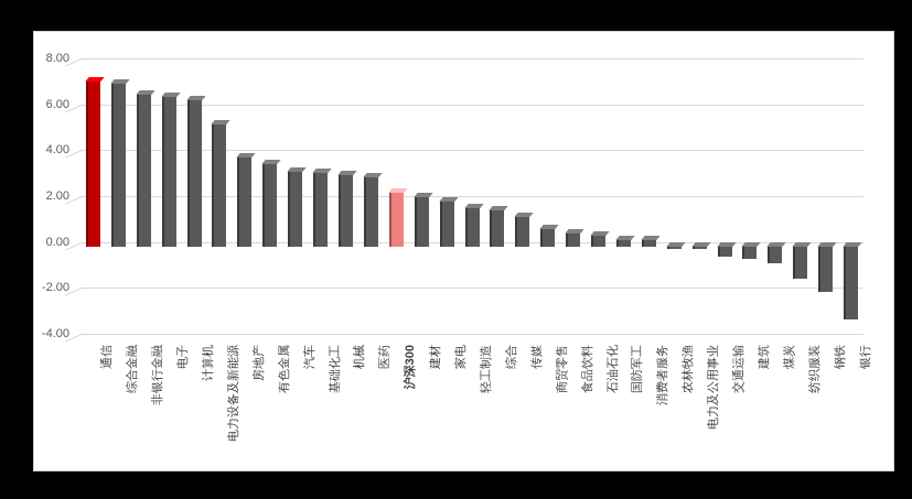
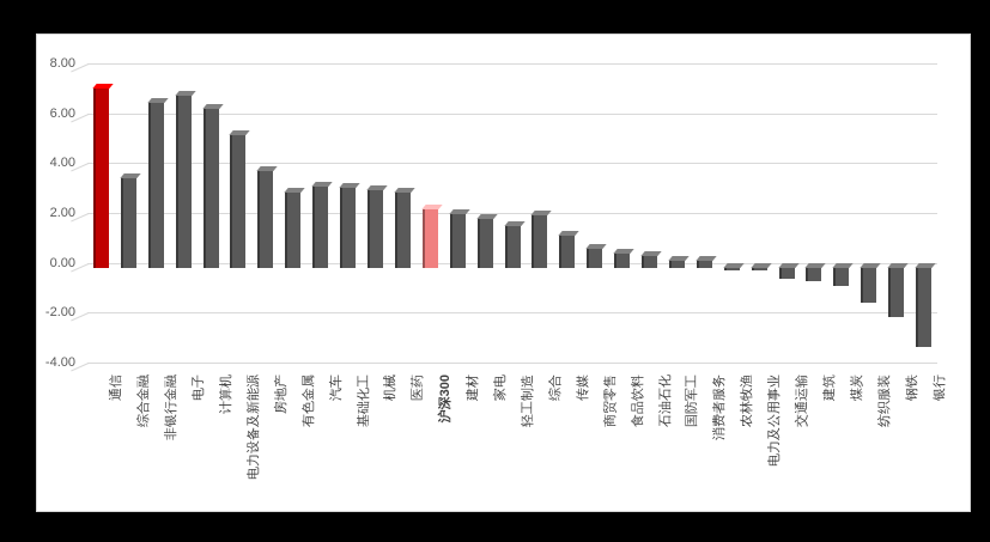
综合金融: 7.1 -> 3.6
电子: 6.5 -> 6.9
有色金属: 3.6 -> 3.0
综合: 1.6 -> 2.1
